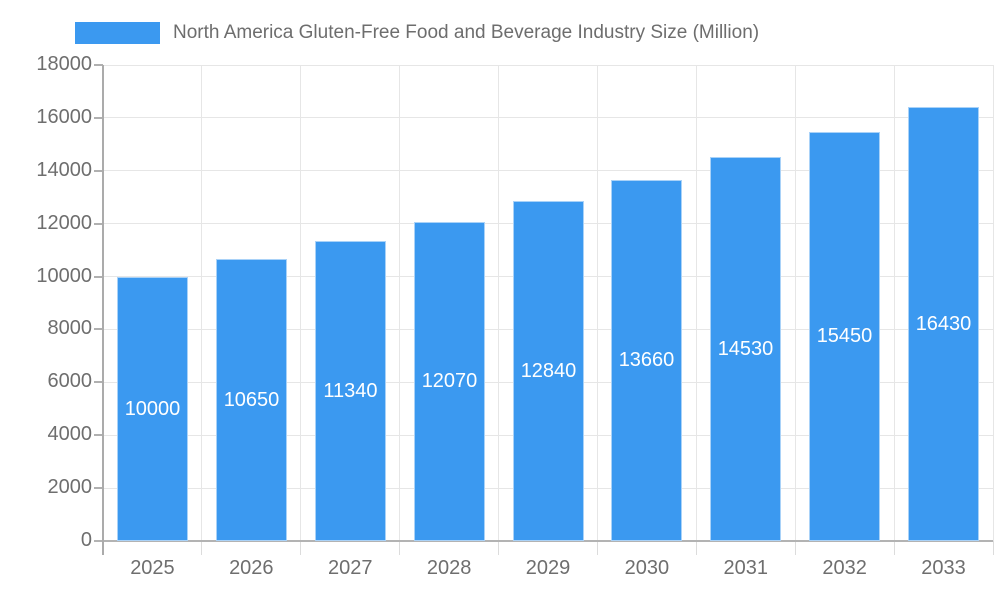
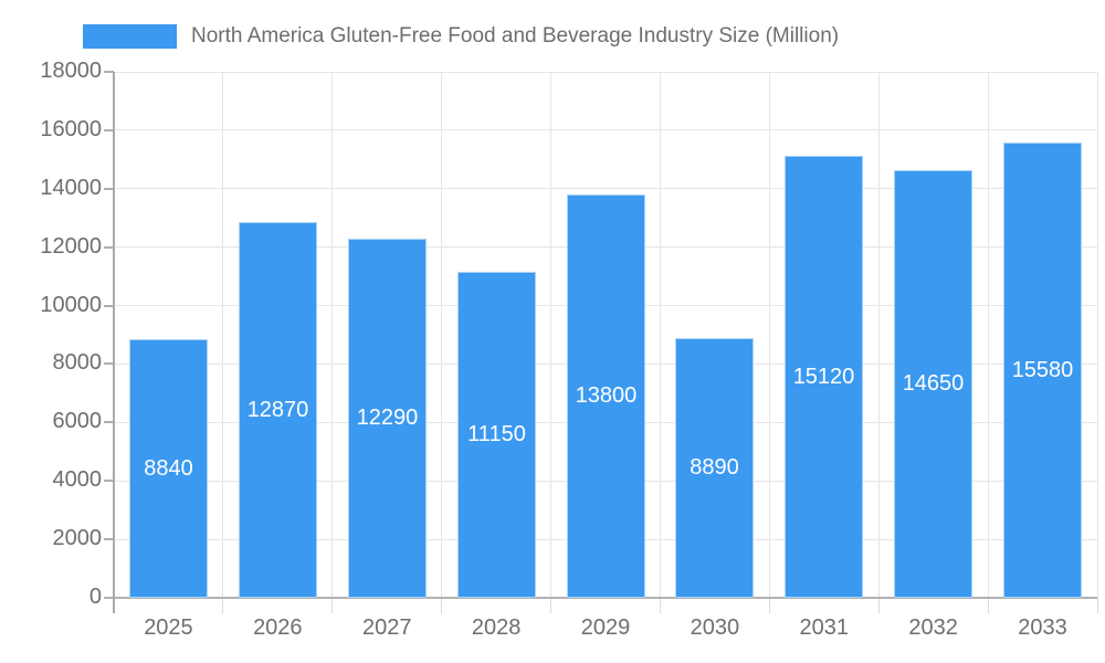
2025: 10000 -> 8840
2026: 10650 -> 12870
2027: 11340 -> 12290
2028: 12070 -> 11150
2029: 12840 -> 13800
2030: 13660 -> 8890
2031: 14530 -> 15120
2032: 15450 -> 14650
2033: 16430 -> 15580
